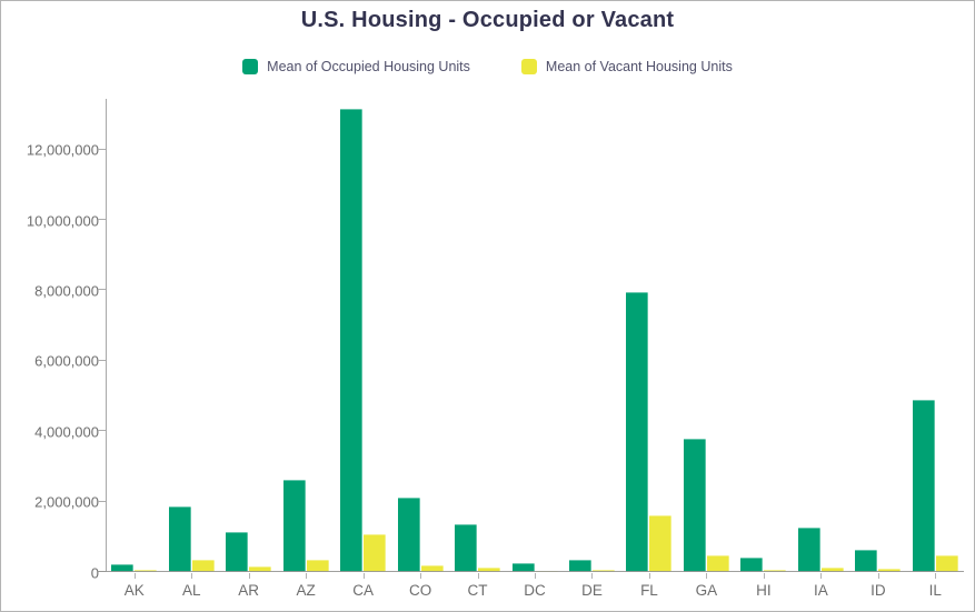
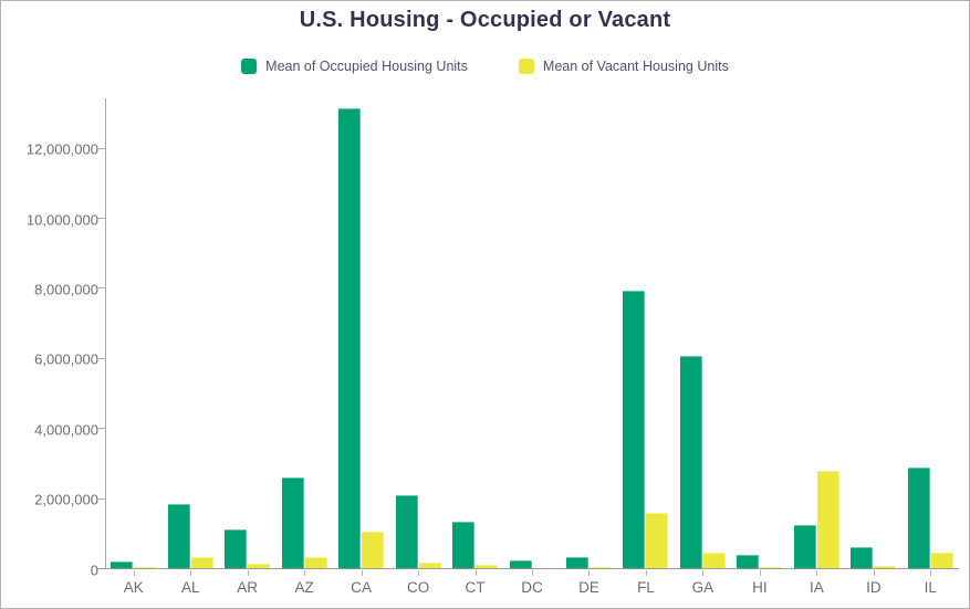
Mean of Occupied Housing Units/GA: 3800000 -> 6100000
Mean of Vacant Housing Units/IA: 100000 -> 2800000
Mean of Occupied Housing Units/IL: 4900000 -> 2900000
